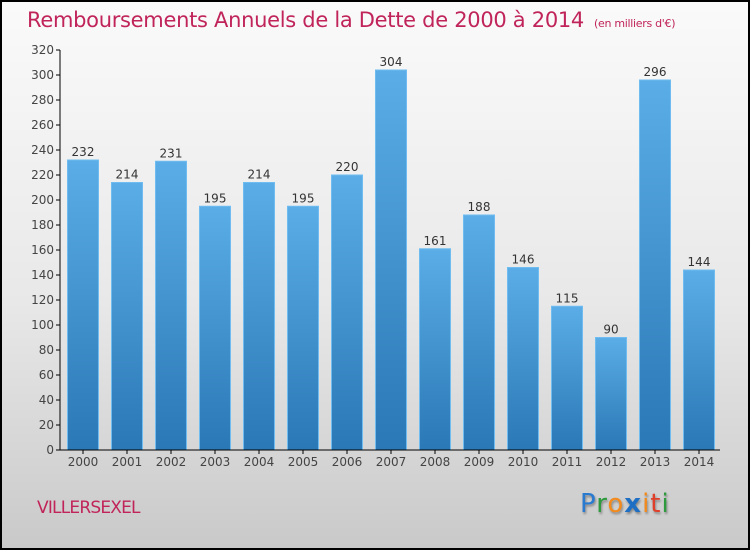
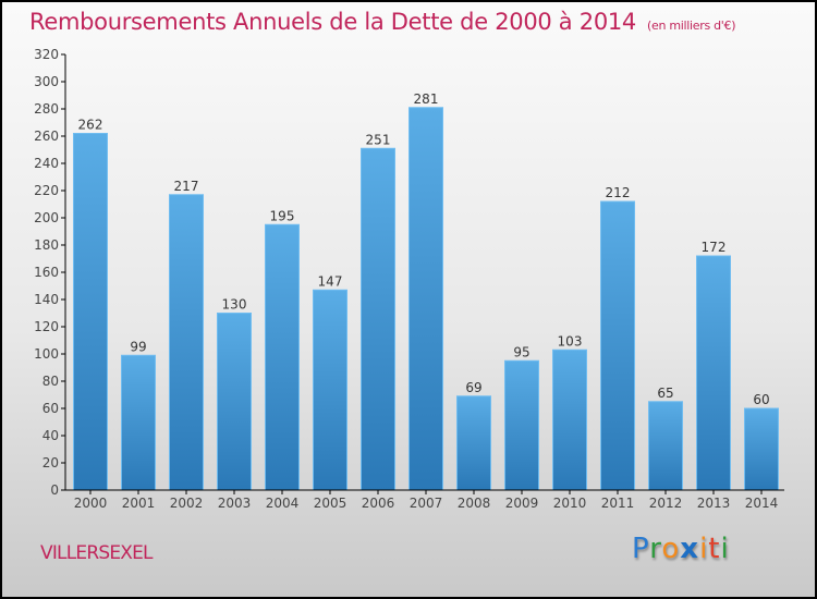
2000: 232 -> 262
2001: 214 -> 99
2002: 231 -> 217
2003: 195 -> 130
2004: 214 -> 195
2005: 195 -> 147
2006: 220 -> 251
2007: 304 -> 281
2008: 161 -> 69
2009: 188 -> 95
2010: 146 -> 103
2011: 115 -> 212
2012: 90 -> 65
2013: 296 -> 172
2014: 144 -> 60
